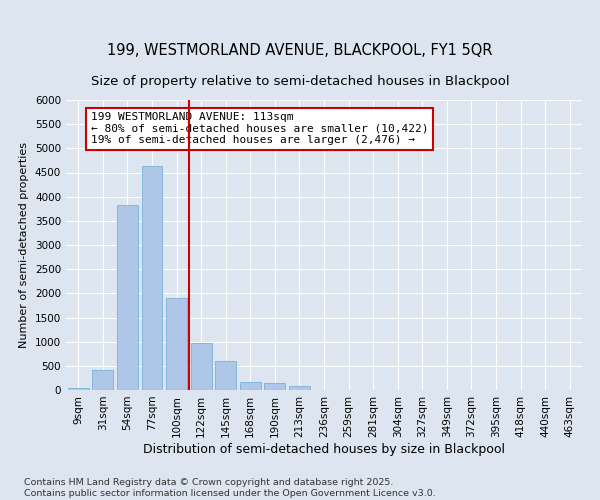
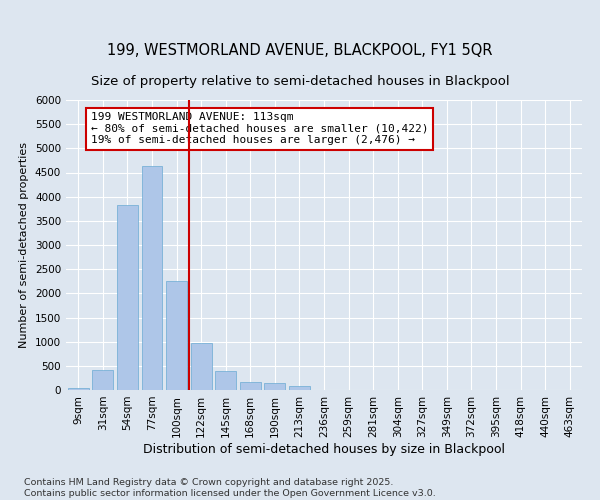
100sqm: 1900 -> 2250
145sqm: 600 -> 390
